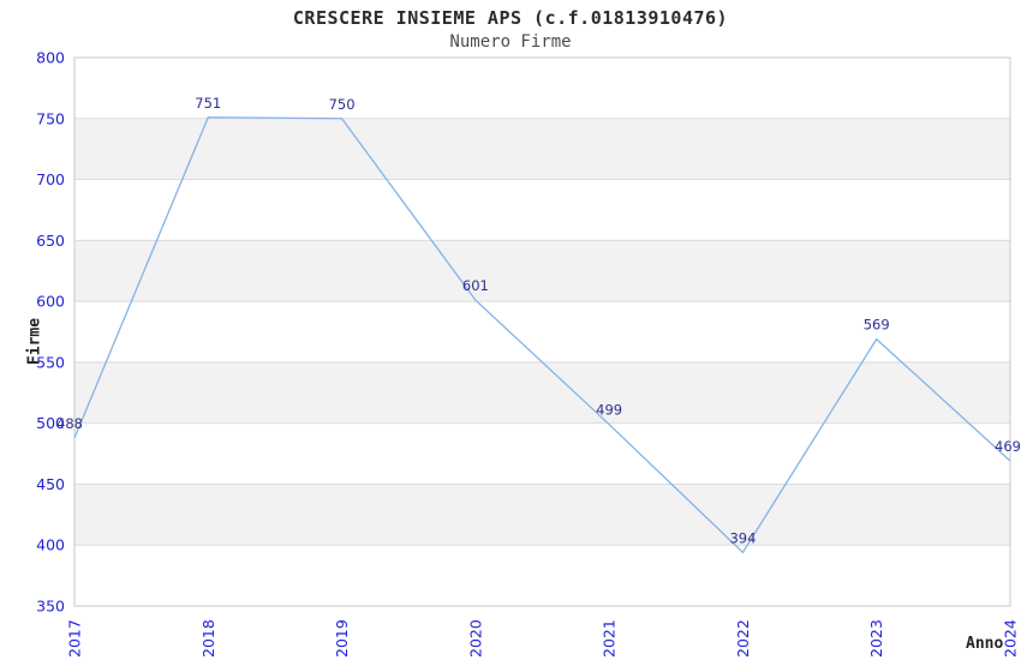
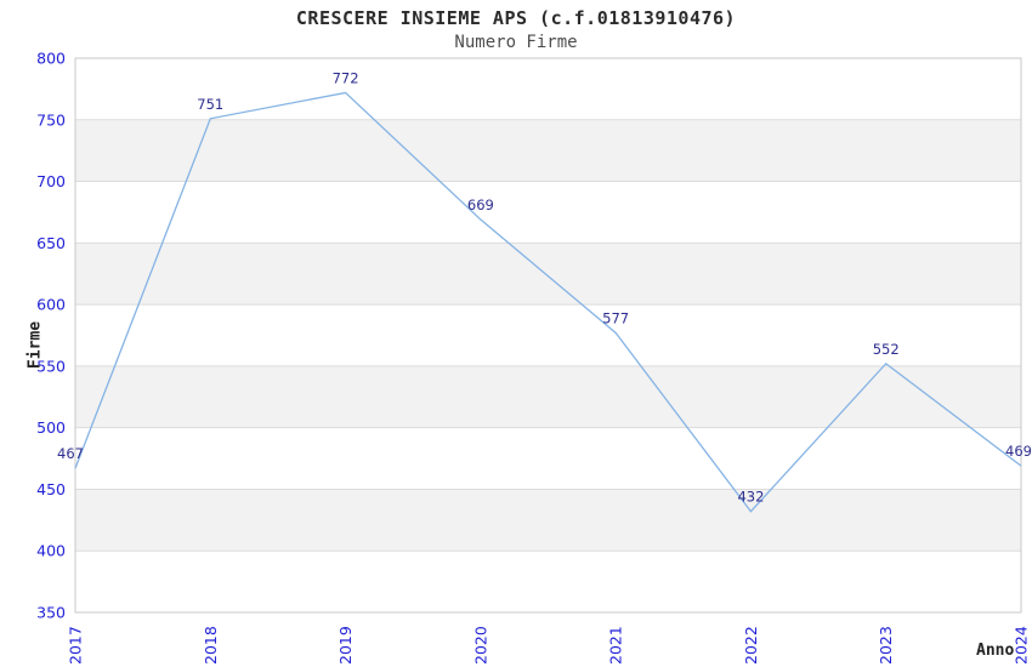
2017: 488 -> 467
2019: 750 -> 772
2020: 601 -> 669
2021: 499 -> 577
2022: 394 -> 432
2023: 569 -> 552
